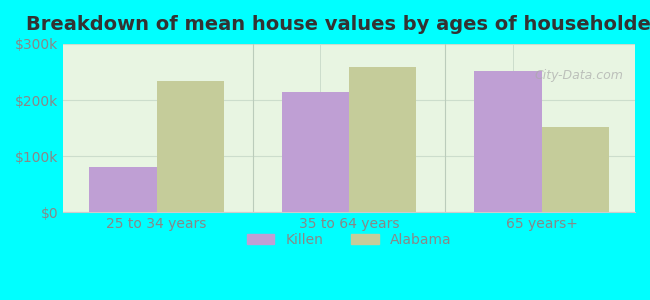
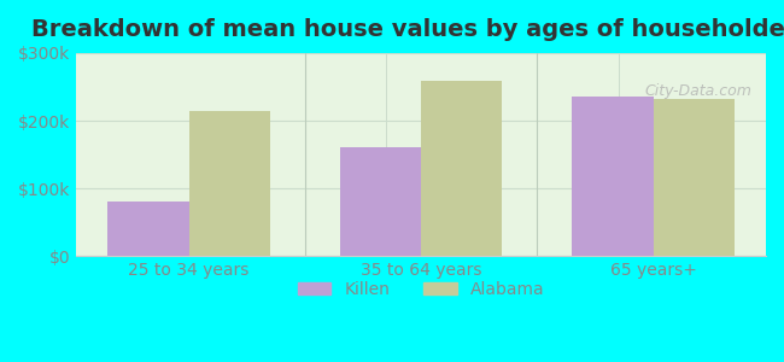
Alabama/25 to 34 years: $234k -> $215k
Killen/35 to 64 years: $214k -> $160k
Killen/65 years+: $252k -> $235k
Alabama/65 years+: $152k -> $232k
